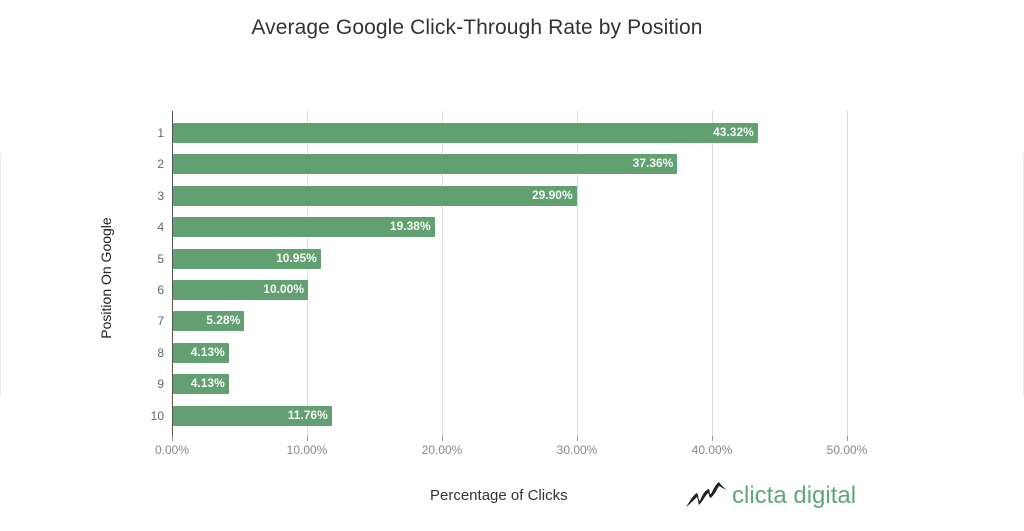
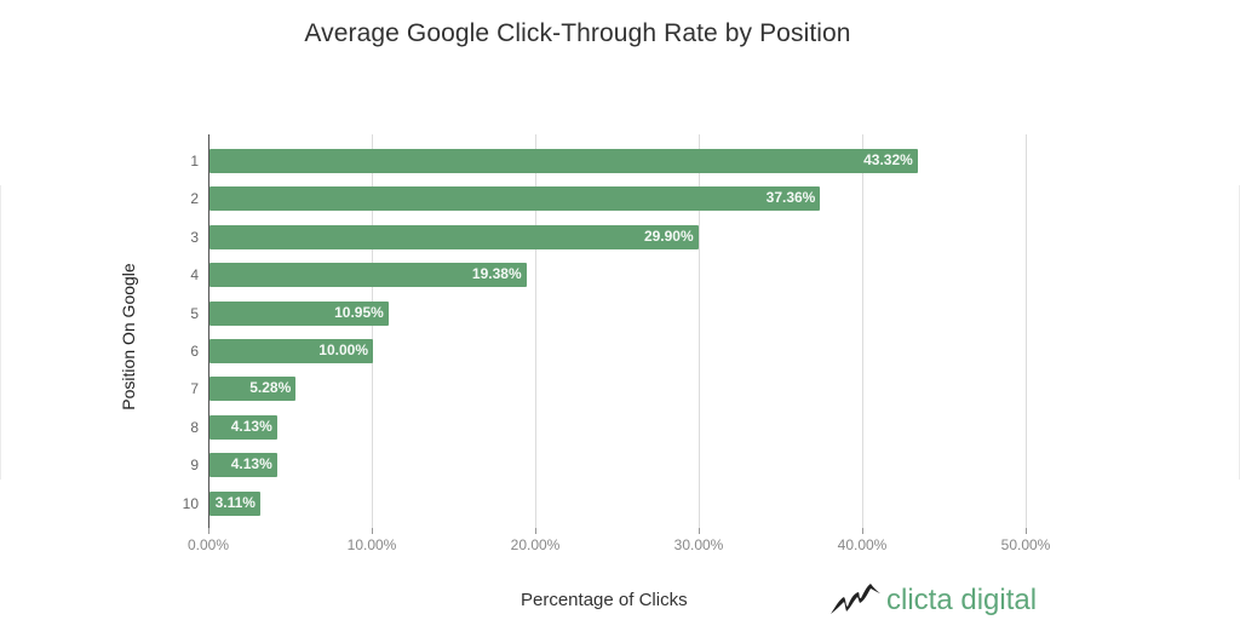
10: 11.76% -> 3.11%
